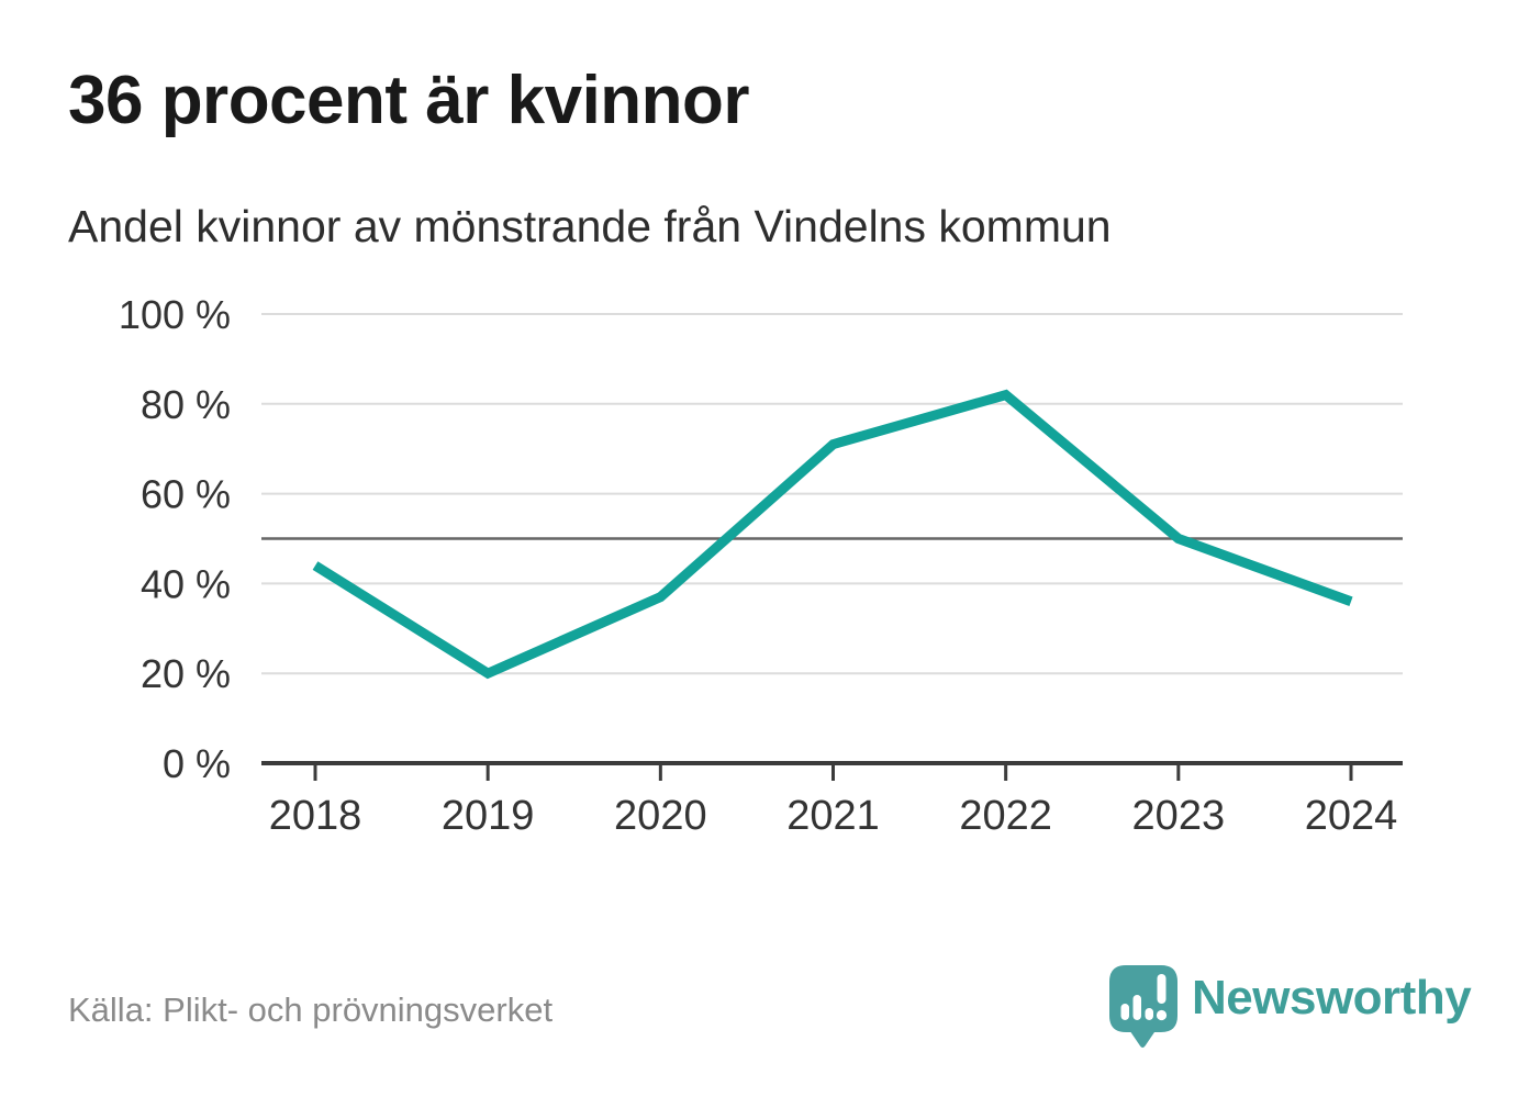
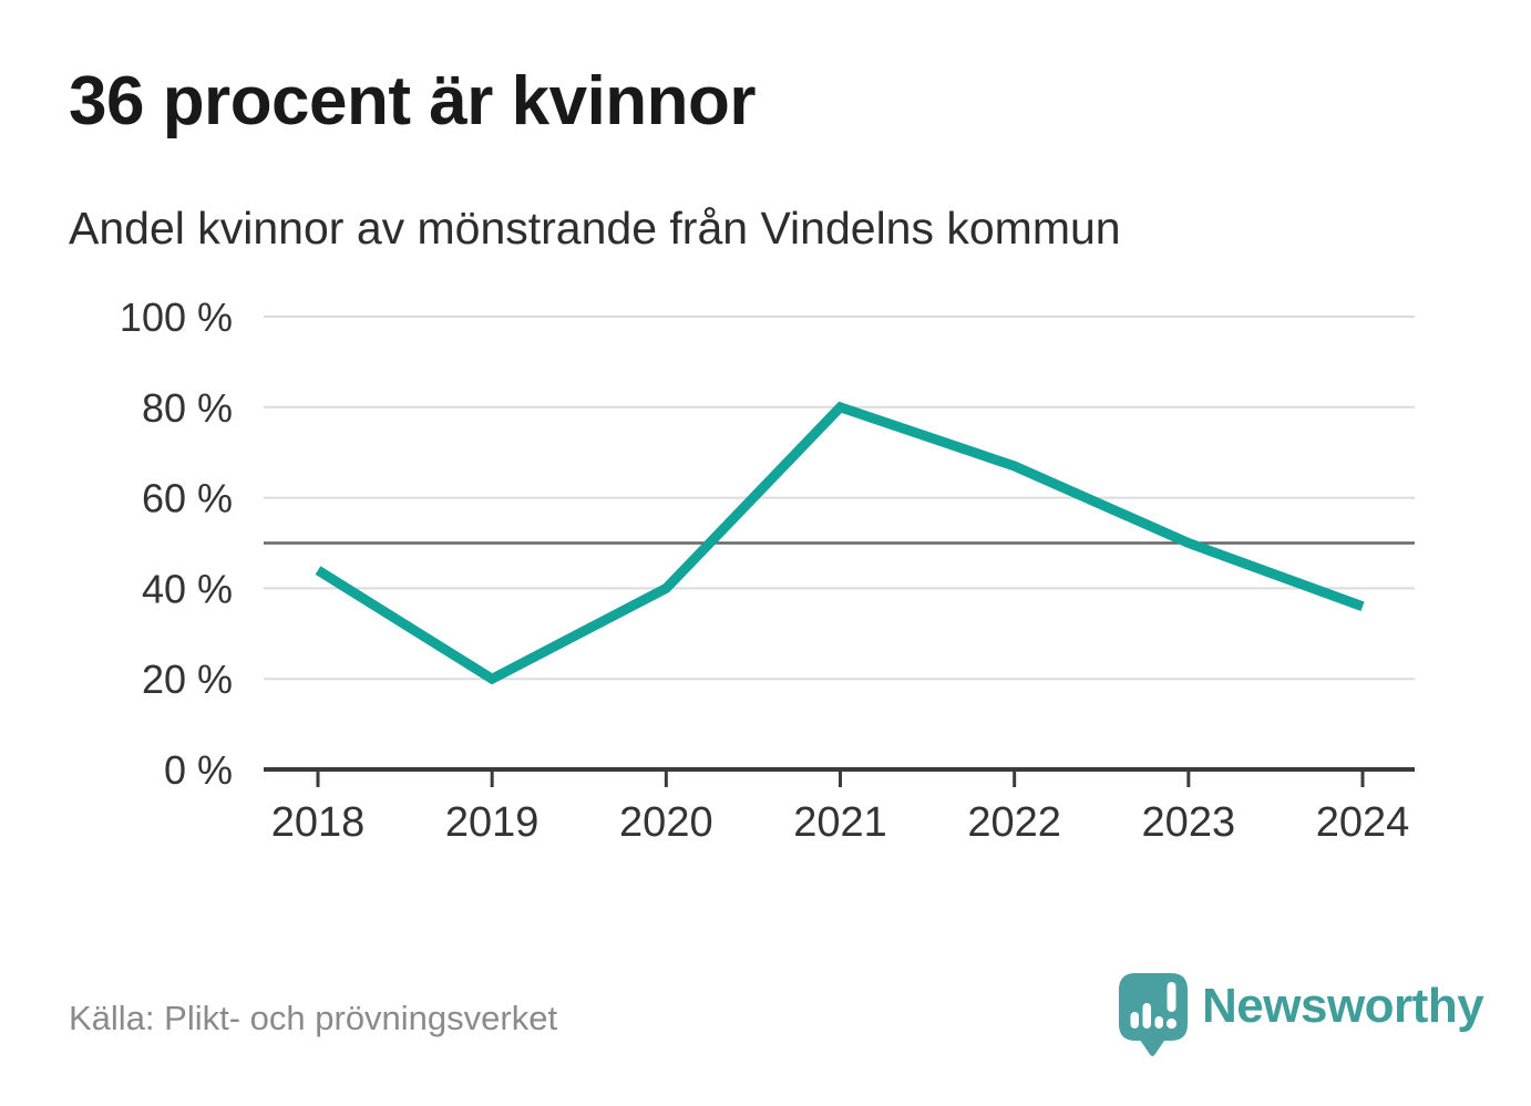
2020: 37% -> 40%
2021: 71% -> 80%
2022: 82% -> 67%
